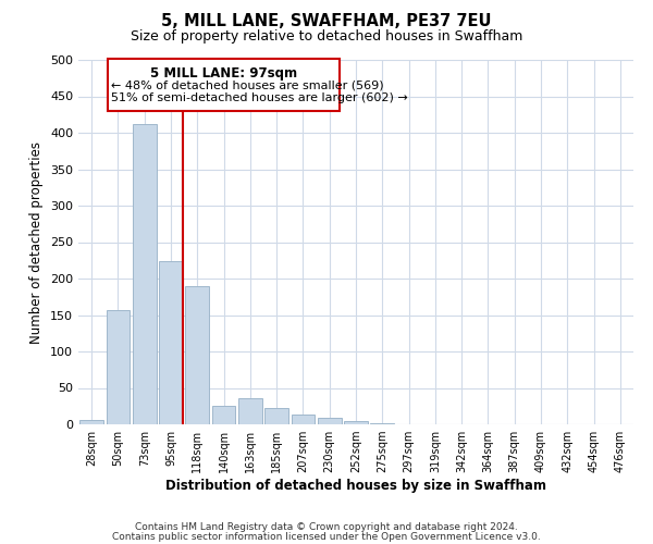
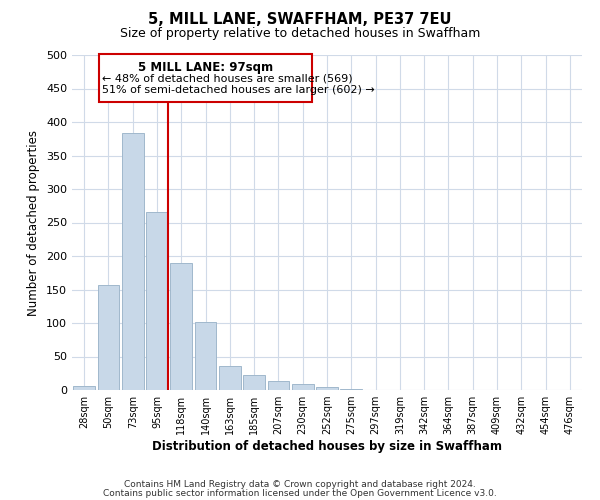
73sqm: 412 -> 384
95sqm: 224 -> 265
140sqm: 26 -> 102
